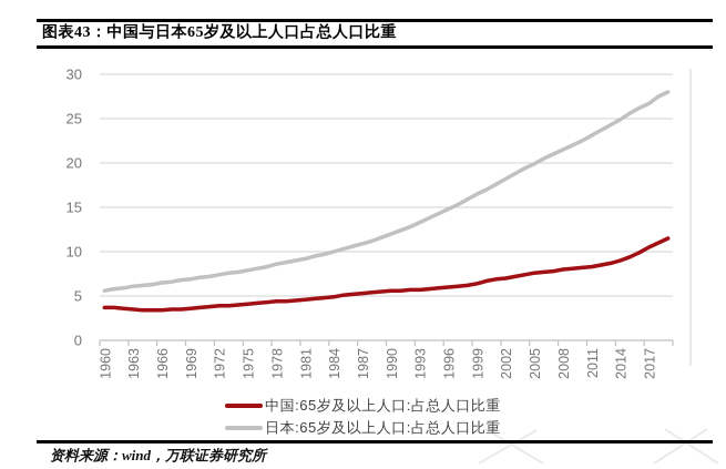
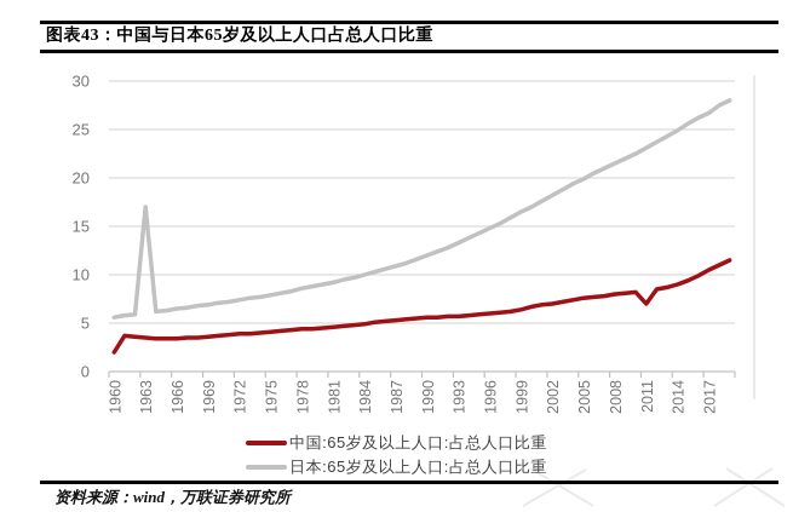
中国:65岁及以上人口:占总人口比重/1960: 4 -> 2
日本:65岁及以上人口:占总人口比重/1963: 6 -> 17
中国:65岁及以上人口:占总人口比重/2011: 8 -> 7
